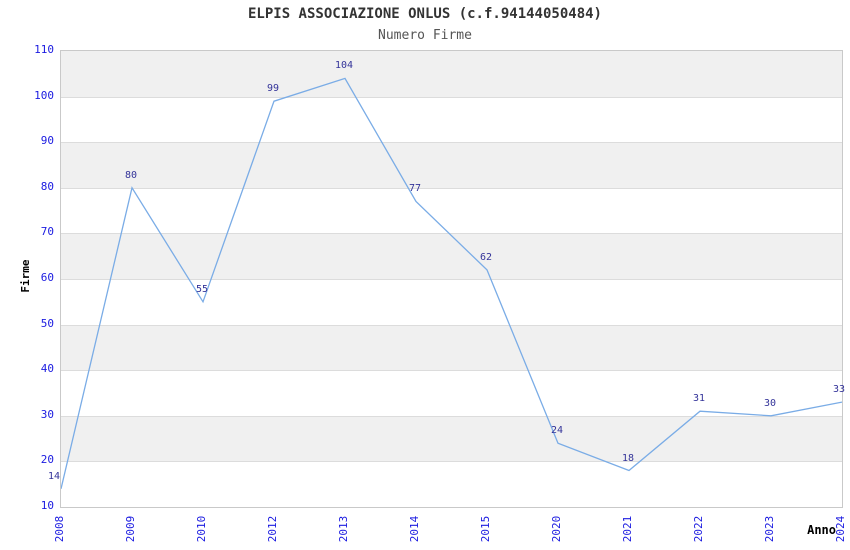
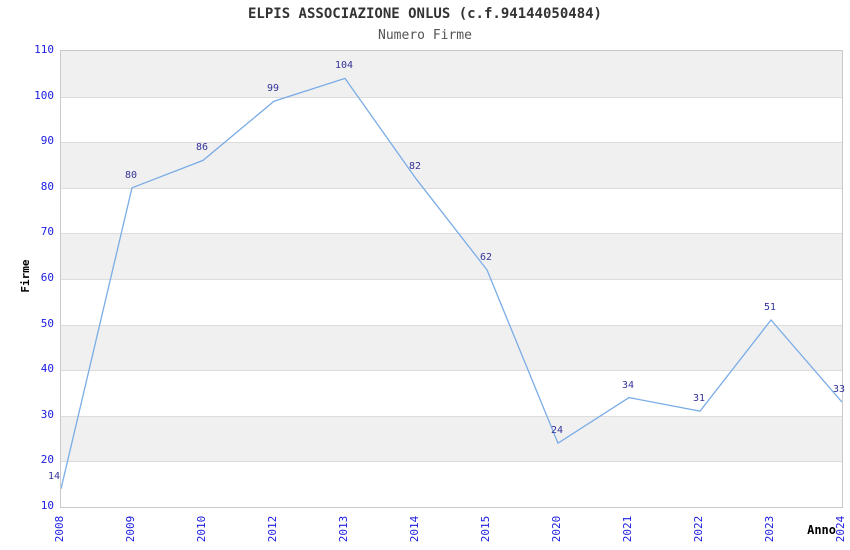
2010: 55 -> 86
2014: 77 -> 82
2021: 18 -> 34
2023: 30 -> 51
